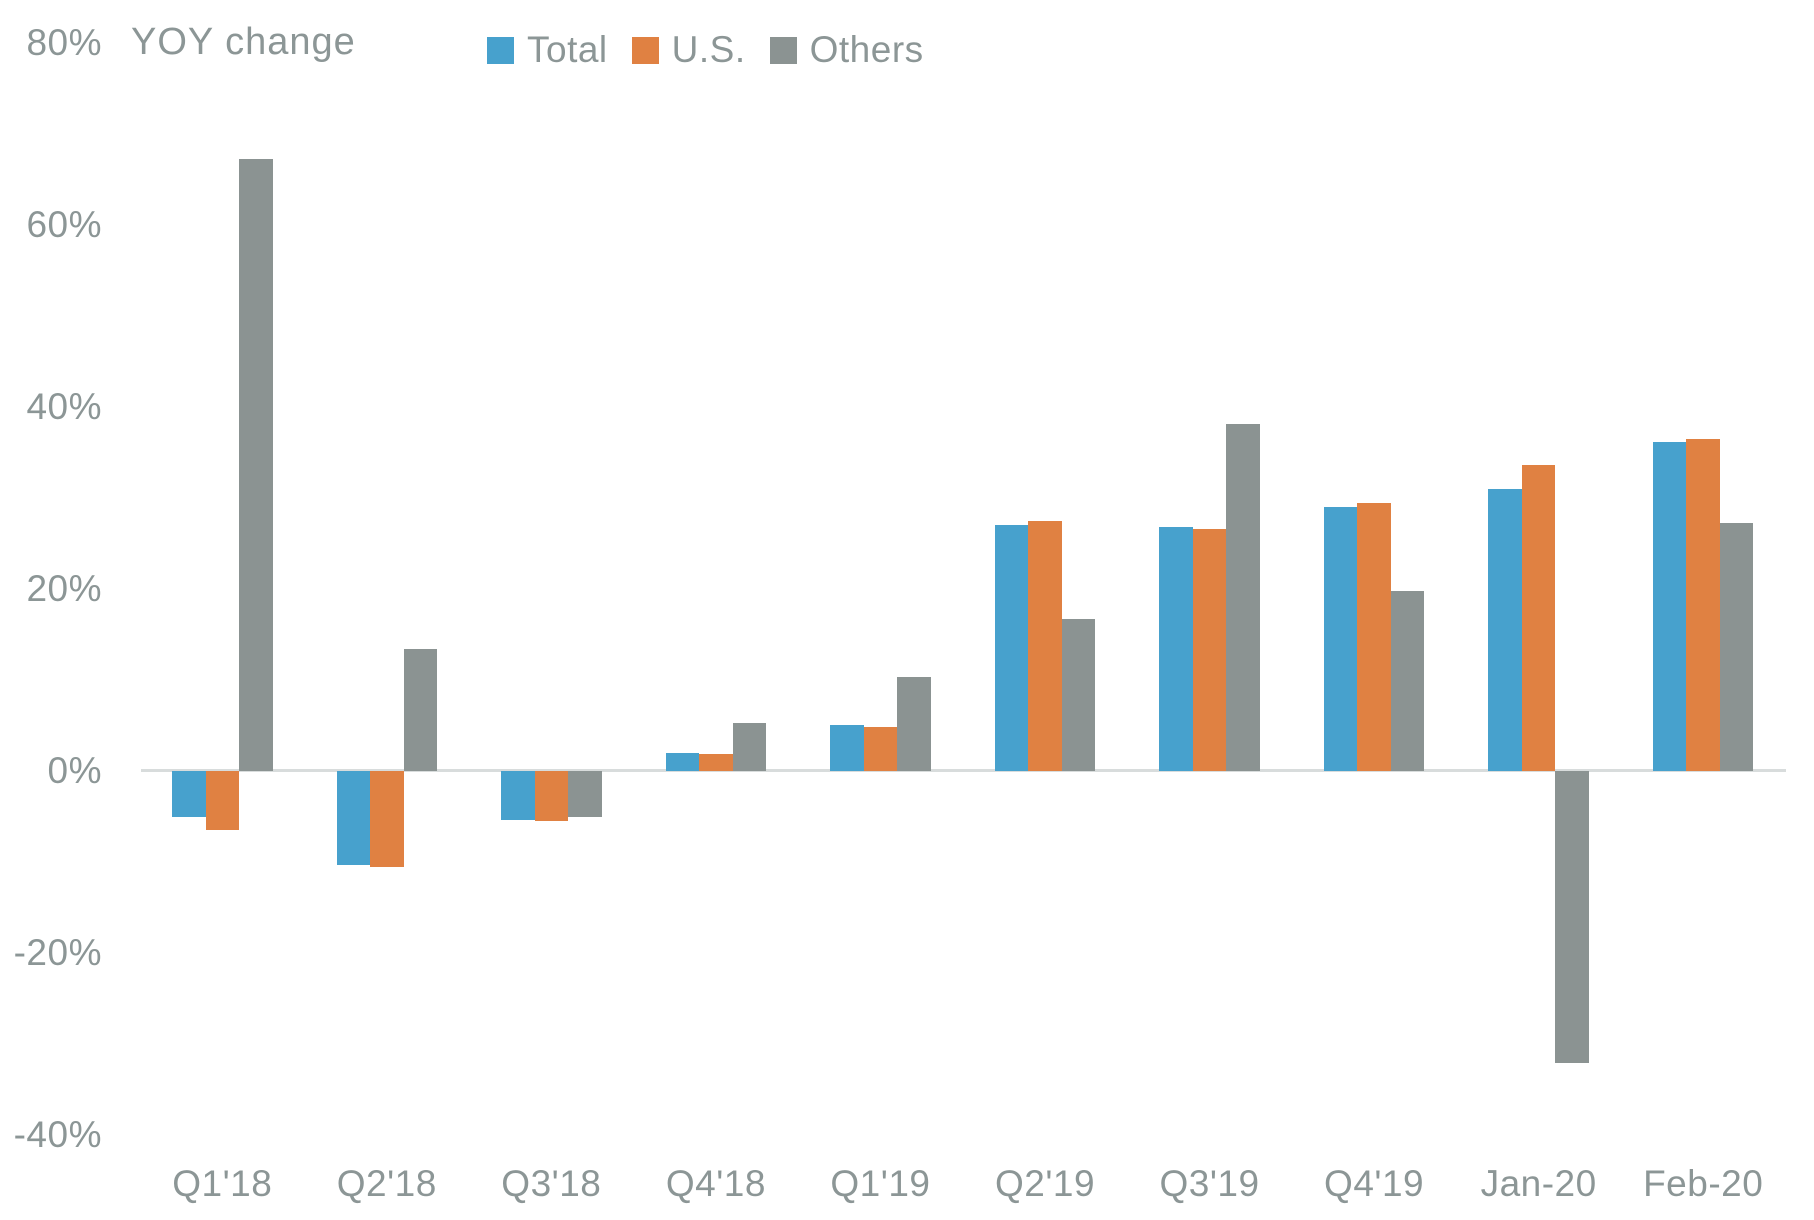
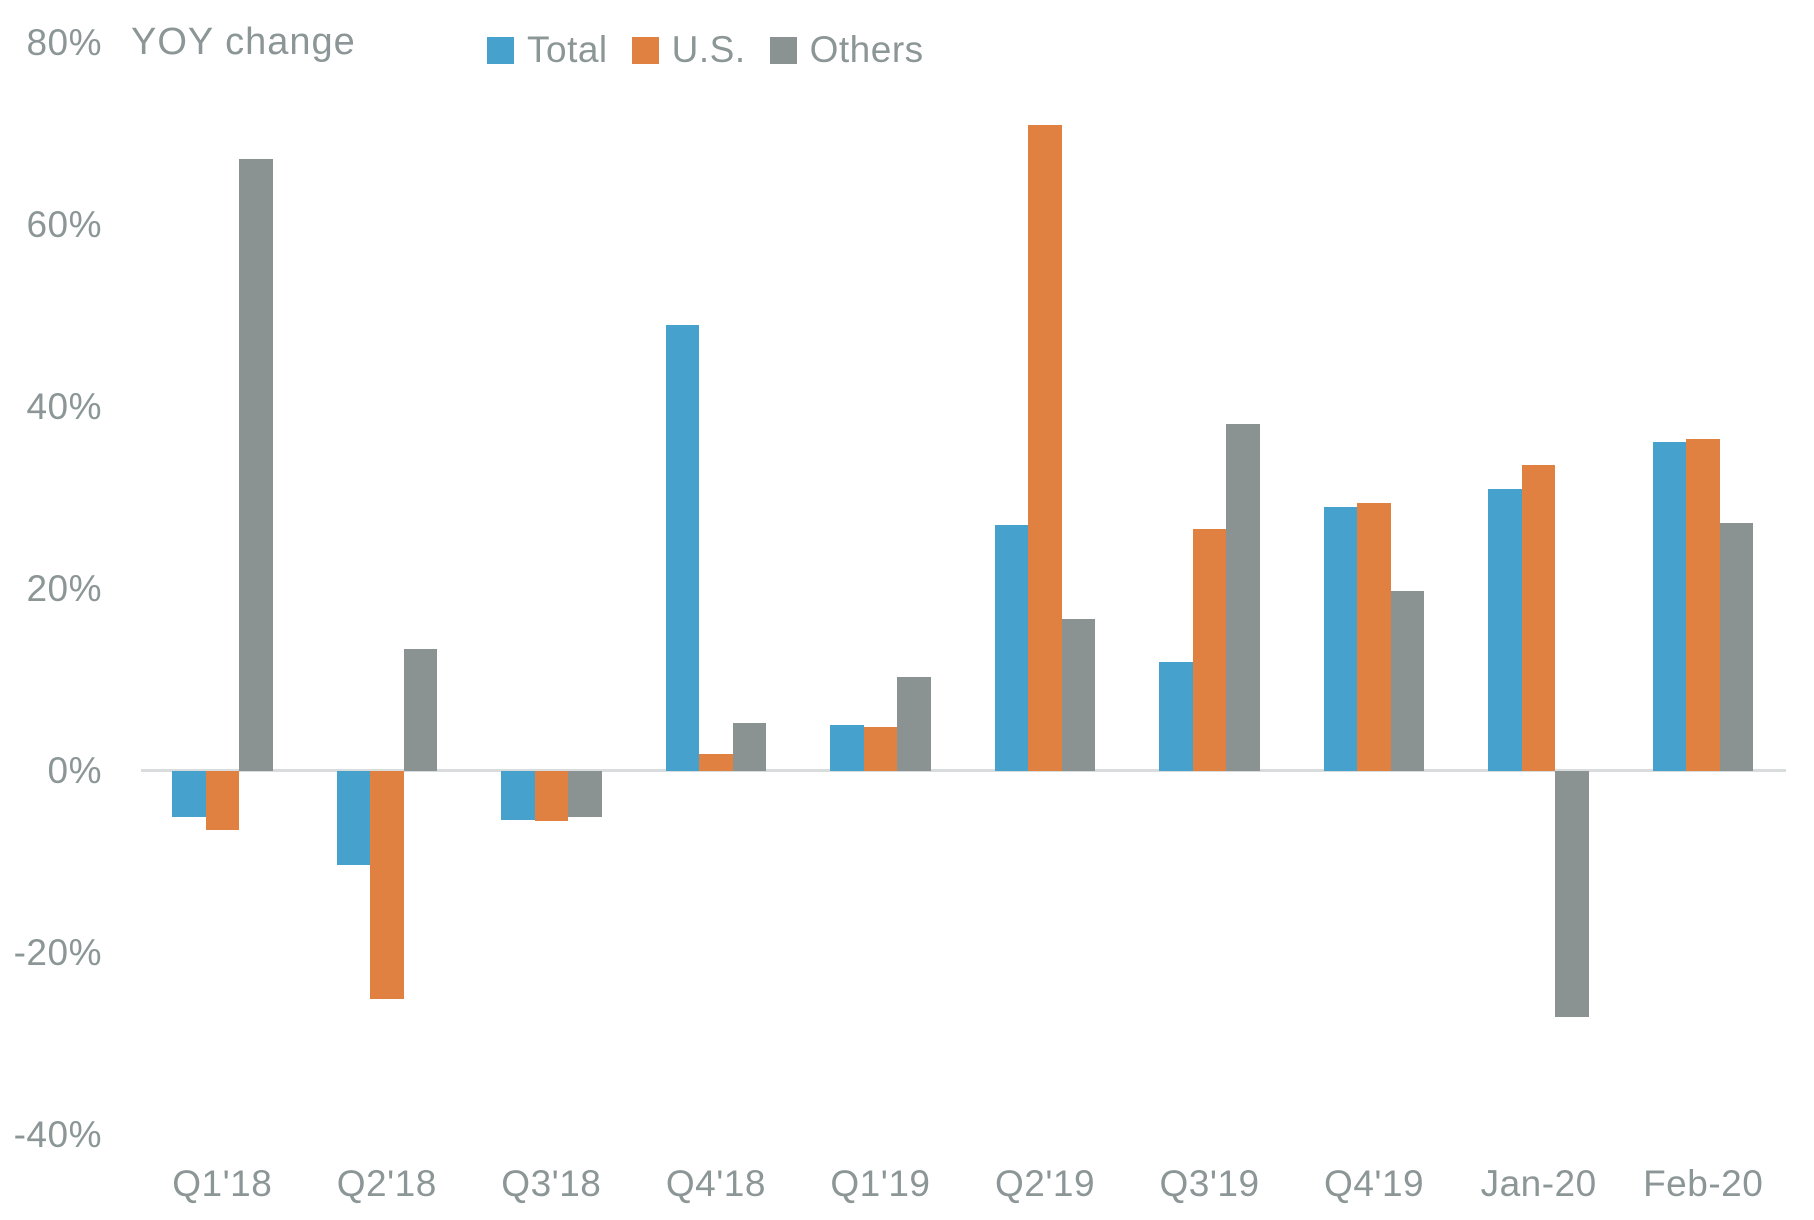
U.S./Q2'18: -11% -> -25%
Total/Q4'18: 2% -> 49%
U.S./Q2'19: 28% -> 71%
Total/Q3'19: 27% -> 12%
Others/Jan-20: -32% -> -27%
